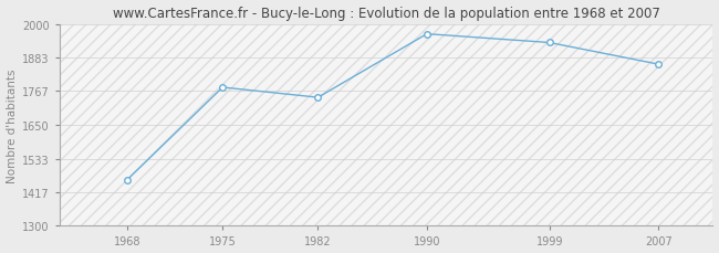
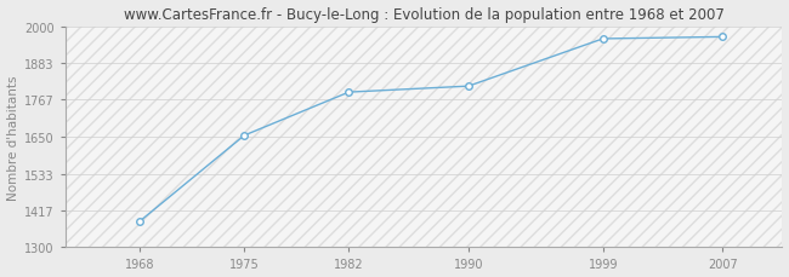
1968: 1460 -> 1382
1975: 1780 -> 1654
1982: 1745 -> 1791
1990: 1965 -> 1810
1999: 1935 -> 1960
2007: 1860 -> 1966
